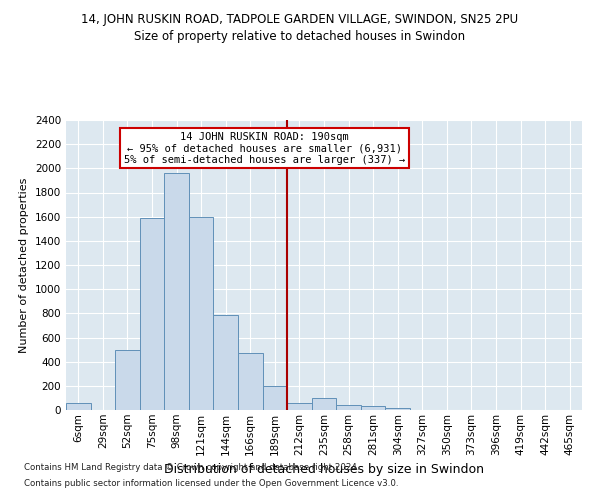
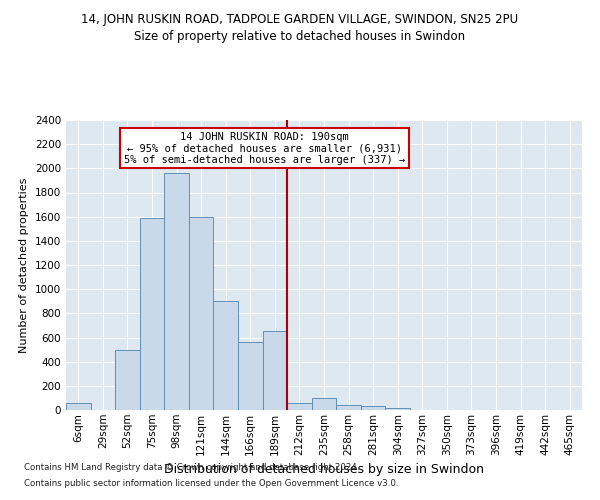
144sqm: 790 -> 900
166sqm: 470 -> 560
189sqm: 200 -> 650
